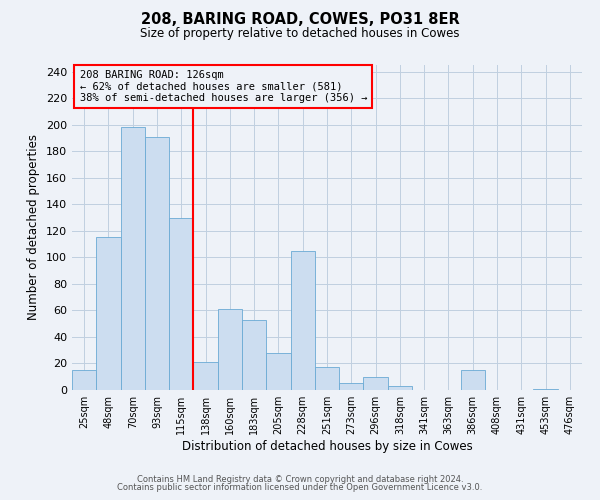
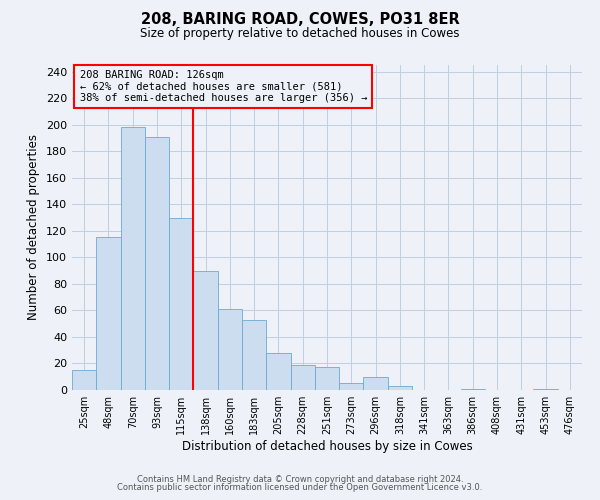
138sqm: 21 -> 90
228sqm: 105 -> 19
386sqm: 15 -> 1
